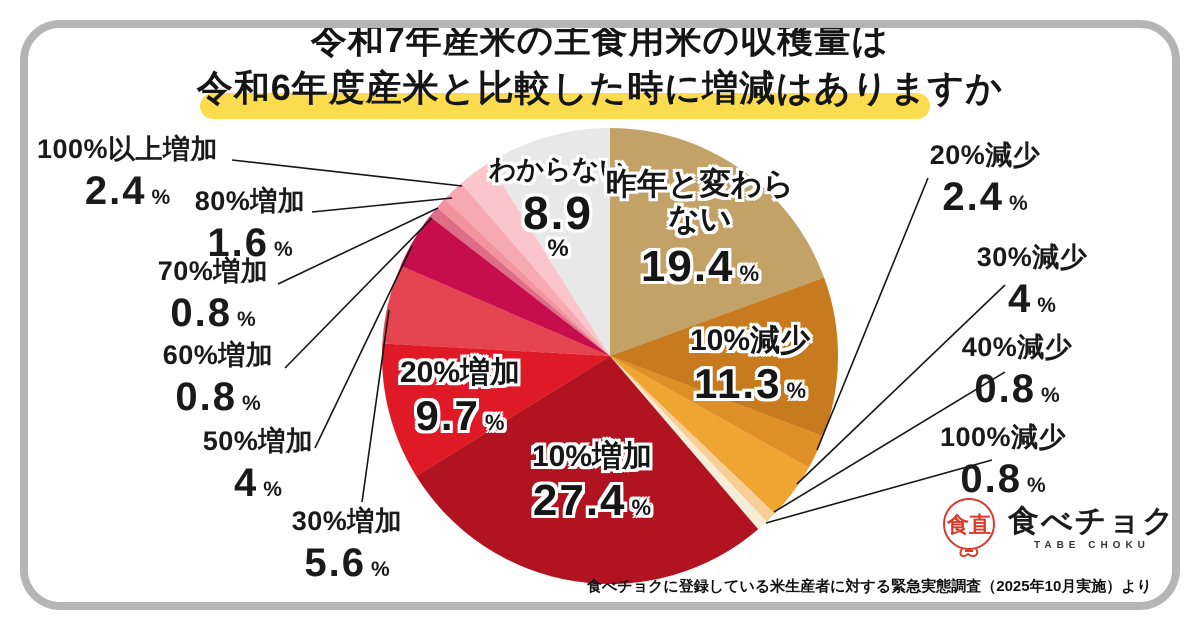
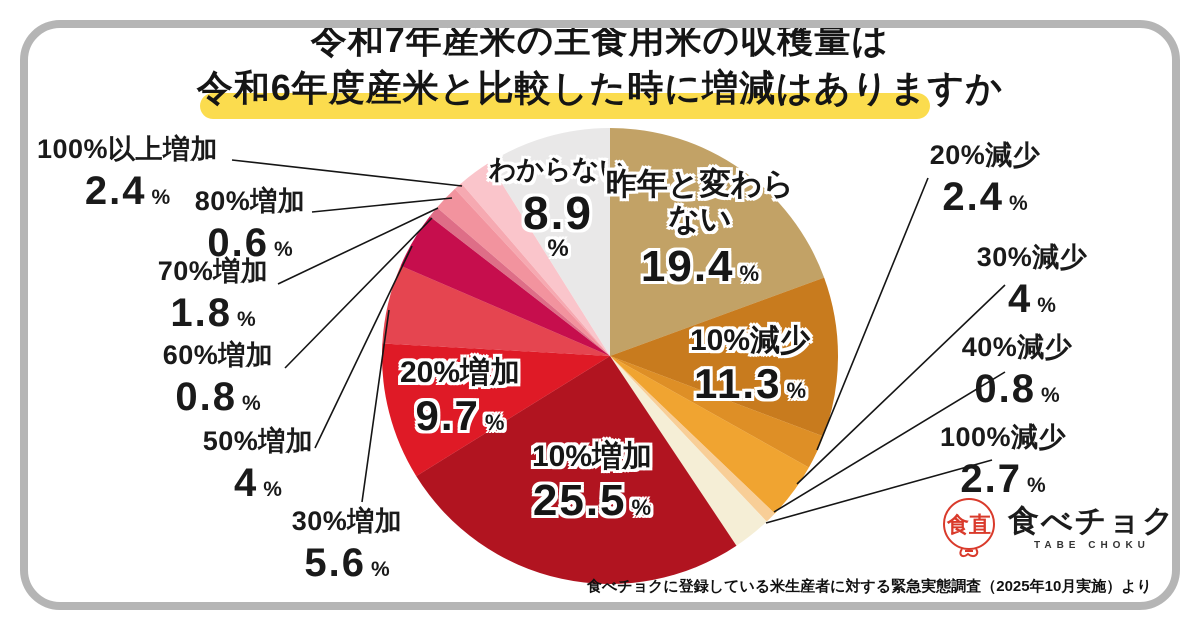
100%減少: 0.8 -> 2.7
10%増加: 27.4 -> 25.5
70%増加: 0.8 -> 1.8
80%増加: 1.6 -> 0.6
